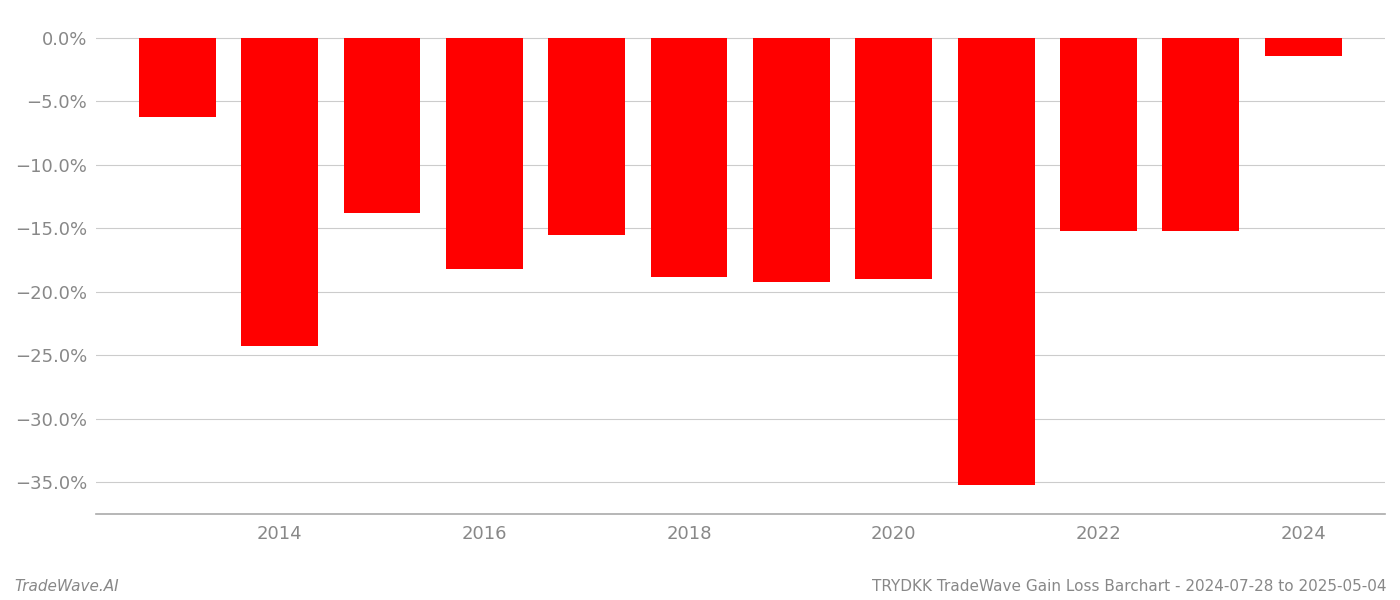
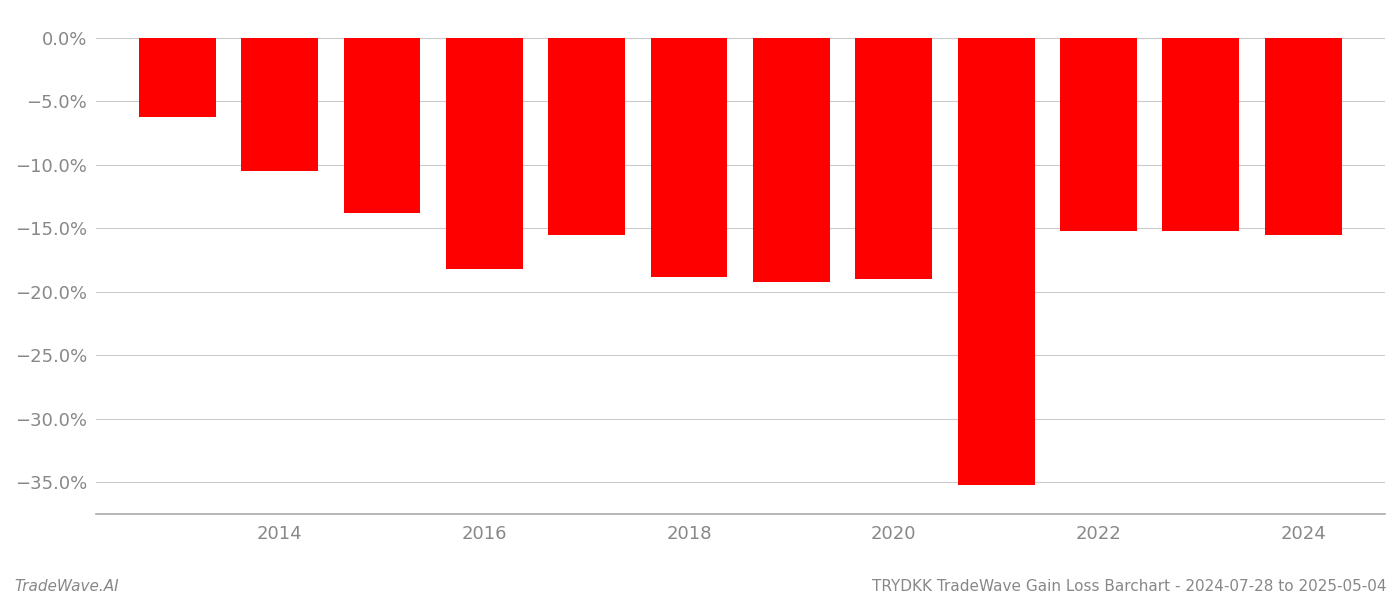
2014: -24.3% -> -10.5%
2024: -1.4% -> -15.5%
